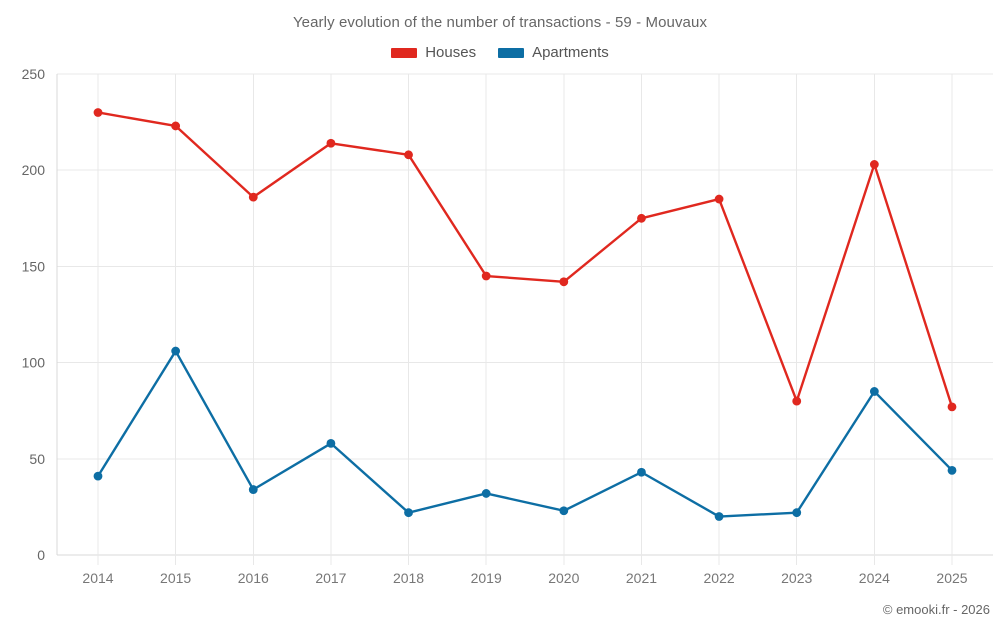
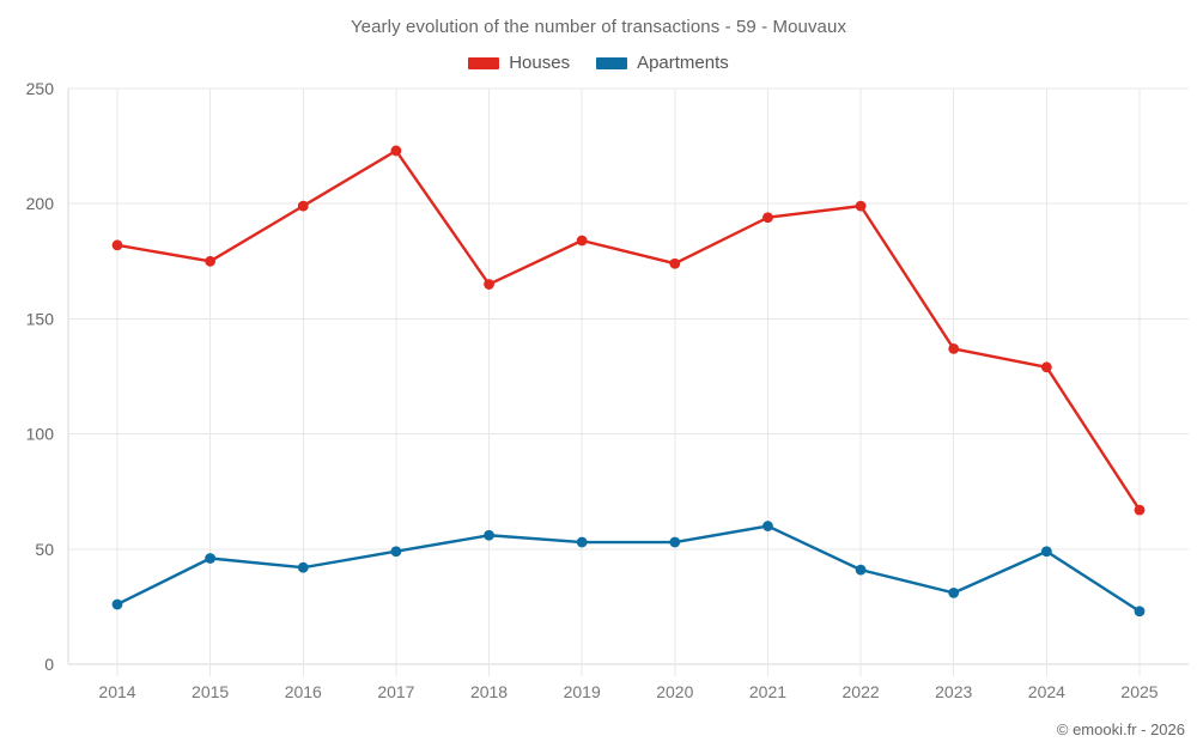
Houses/2014: 230 -> 182
Apartments/2014: 41 -> 26
Houses/2015: 223 -> 175
Apartments/2015: 106 -> 46
Houses/2016: 186 -> 199
Apartments/2016: 34 -> 42
Houses/2017: 214 -> 223
Apartments/2017: 58 -> 49
Houses/2018: 208 -> 165
Apartments/2018: 22 -> 56
Houses/2019: 145 -> 184
Apartments/2019: 32 -> 53
Houses/2020: 142 -> 174
Apartments/2020: 23 -> 53
Houses/2021: 175 -> 194
Apartments/2021: 43 -> 60
Houses/2022: 185 -> 199
Apartments/2022: 20 -> 41
Houses/2023: 80 -> 137
Apartments/2023: 22 -> 31
Houses/2024: 203 -> 129
Apartments/2024: 85 -> 49
Houses/2025: 77 -> 67
Apartments/2025: 44 -> 23
